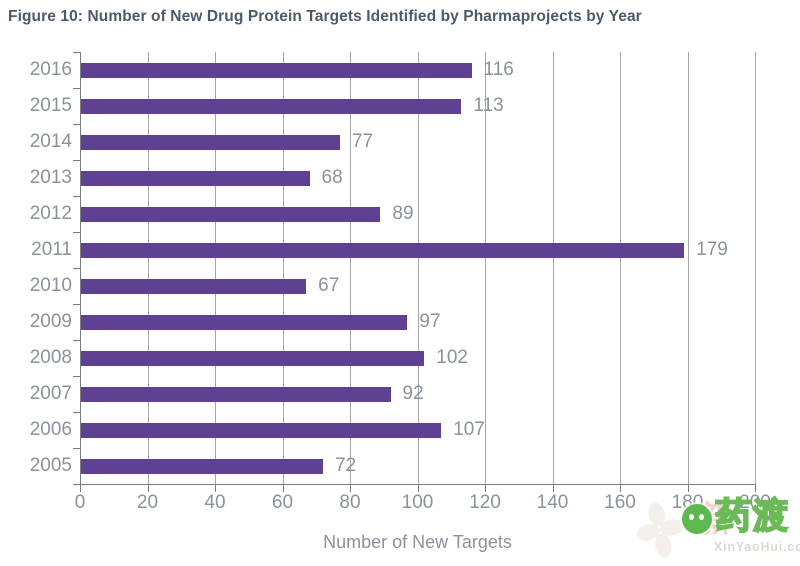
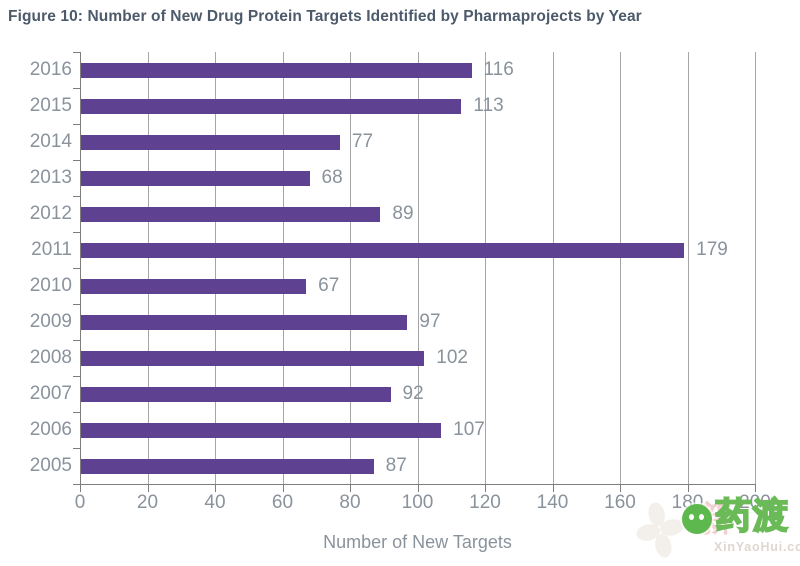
2005: 72 -> 87
